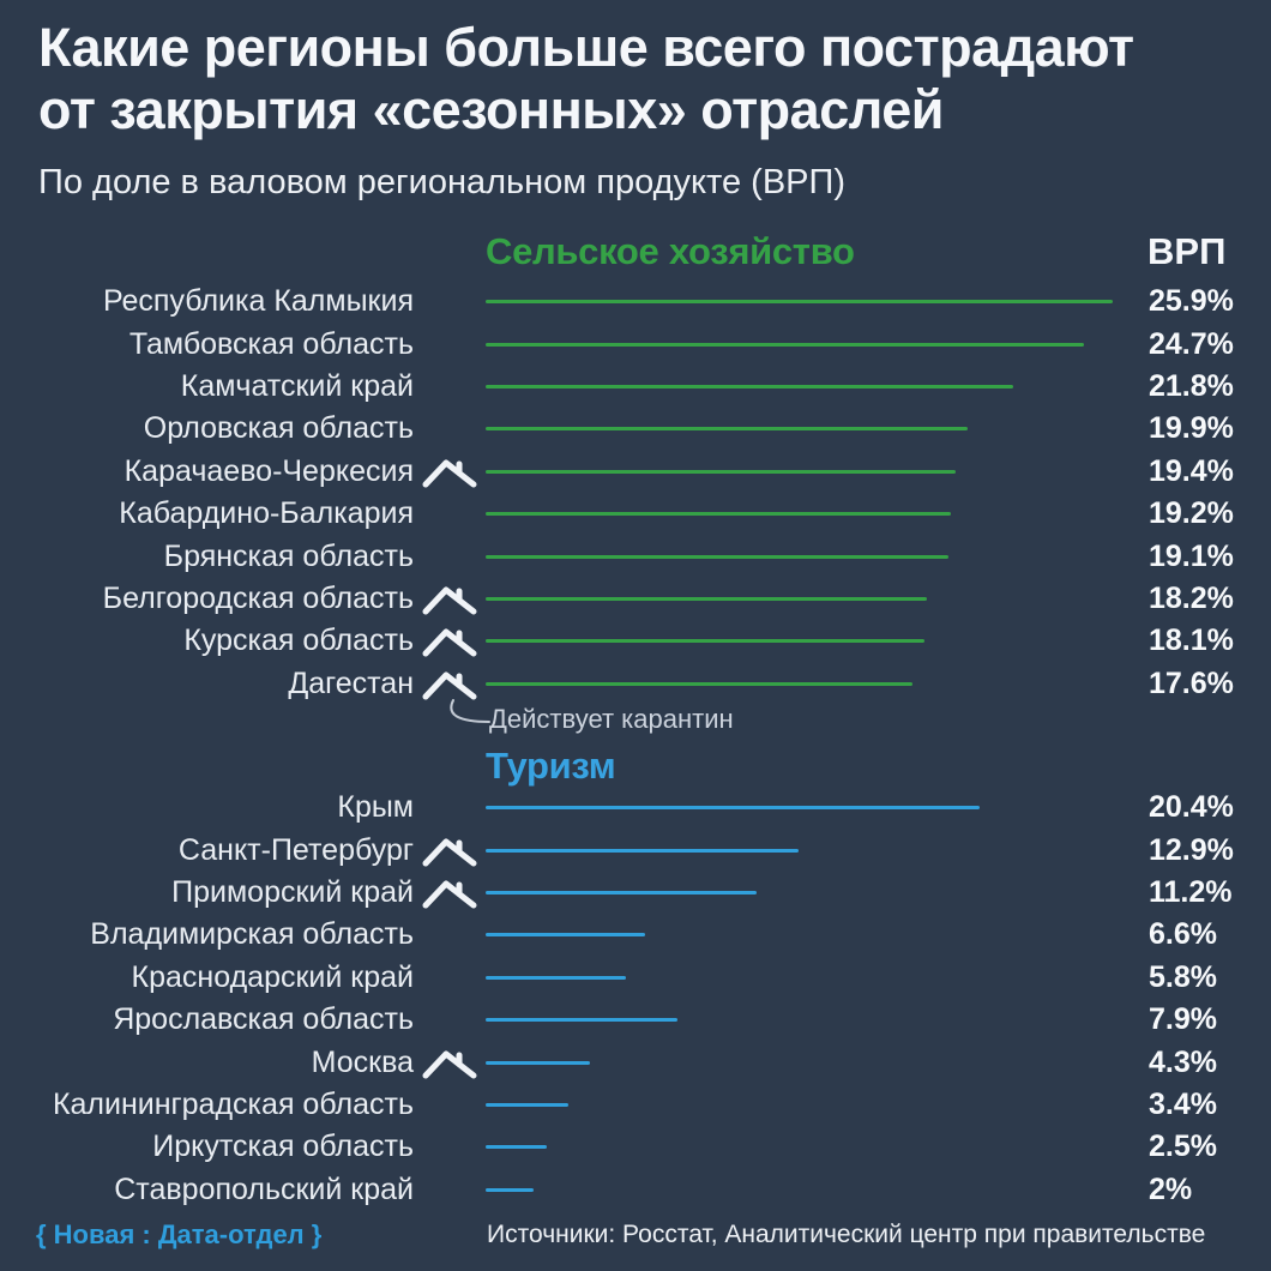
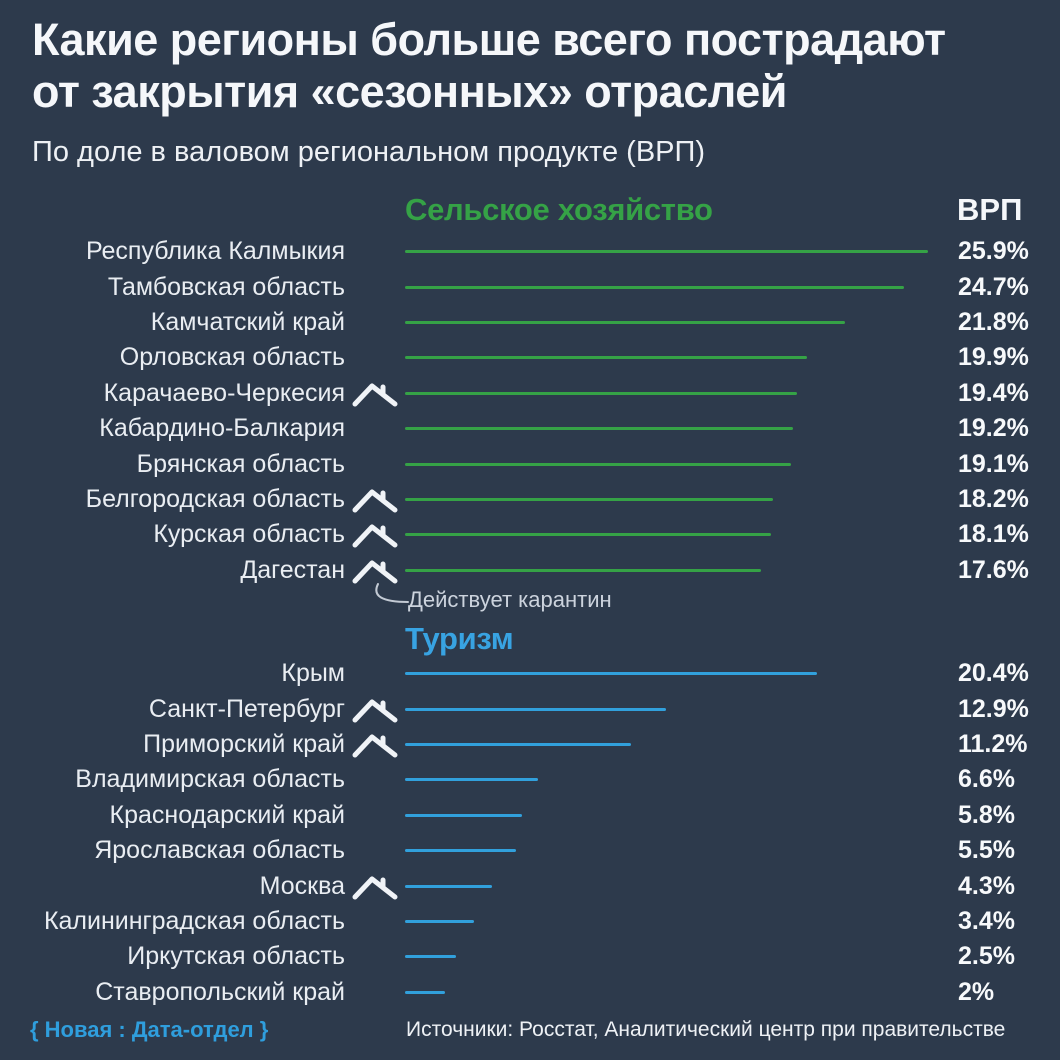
Туризм/Ярославская область: 7.9% -> 5.5%
